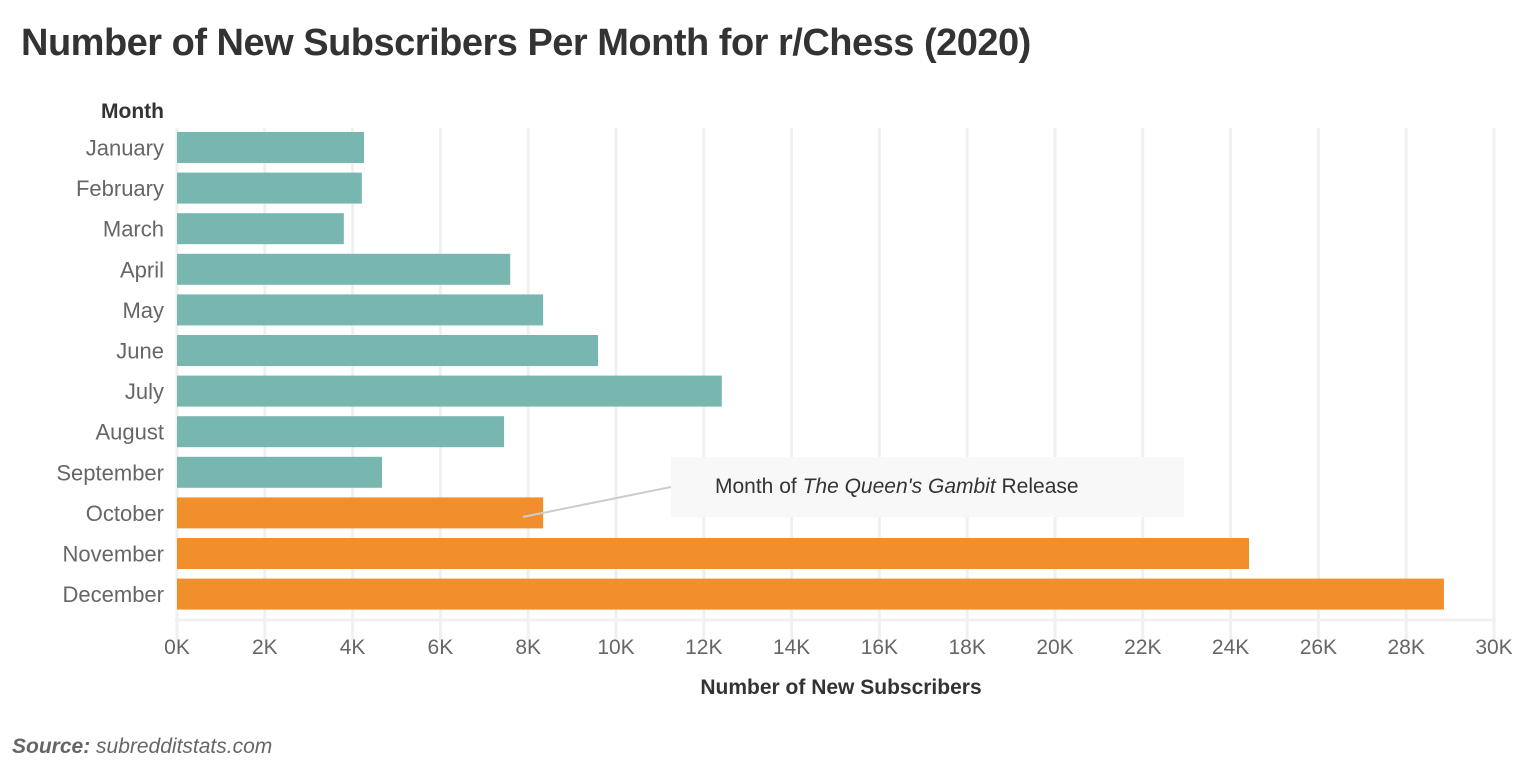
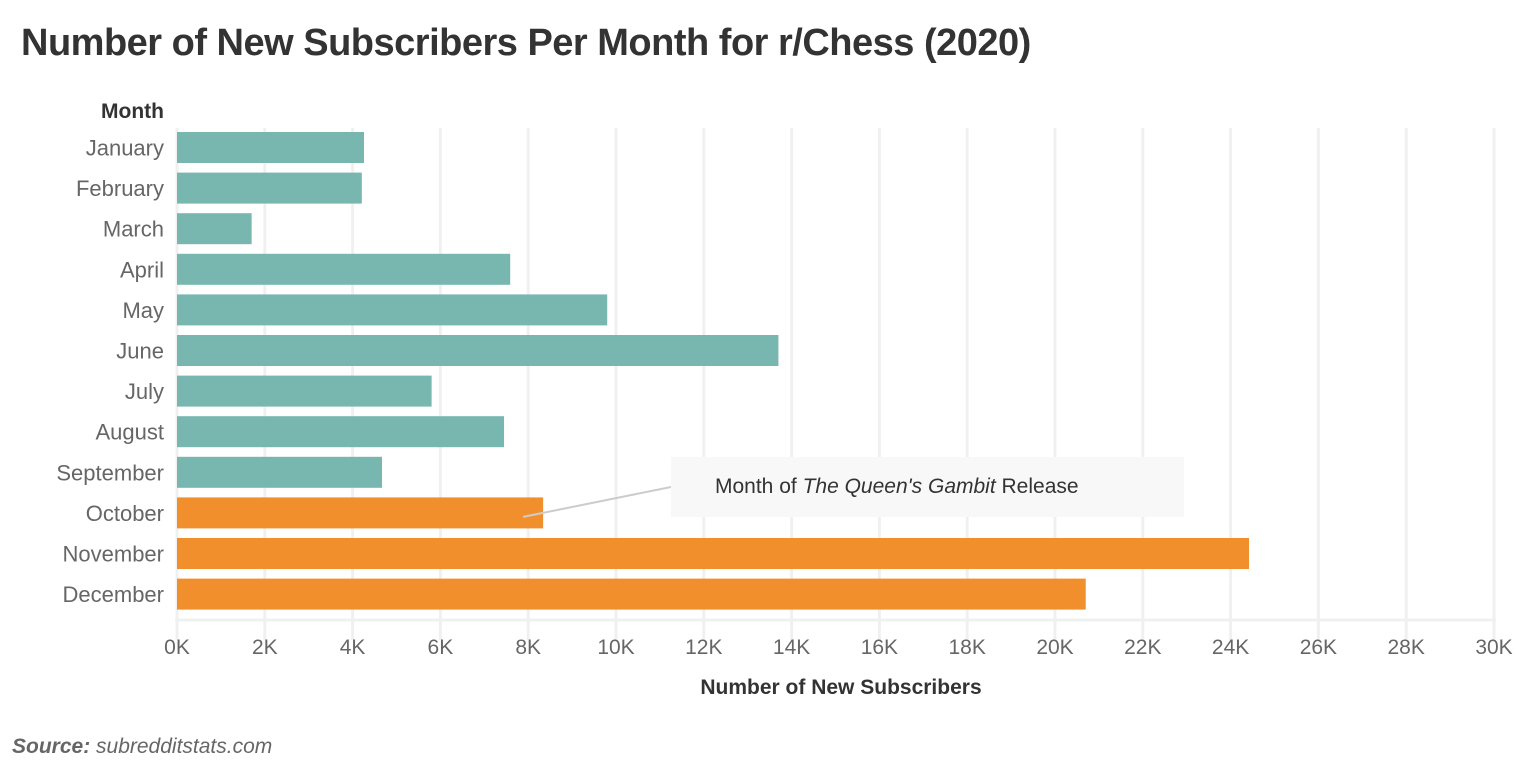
March: 3.8K -> 1.7K
May: 8.3K -> 9.8K
June: 9.6K -> 13.7K
July: 12.4K -> 5.8K
December: 28.9K -> 20.7K
